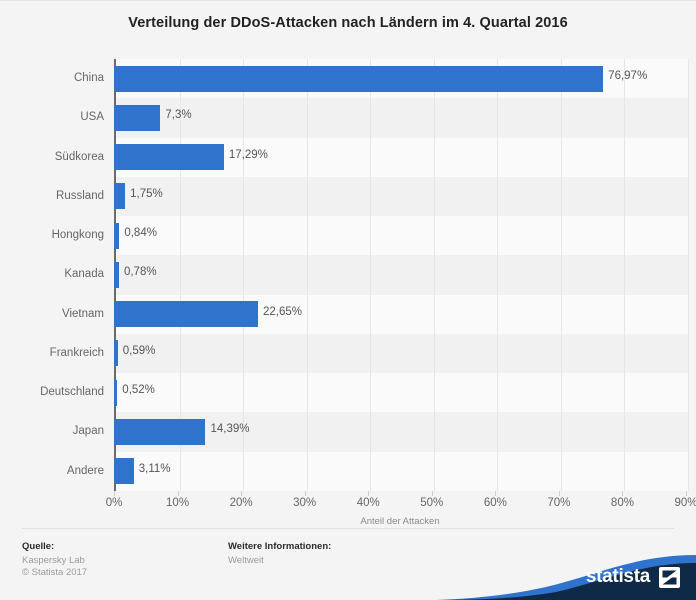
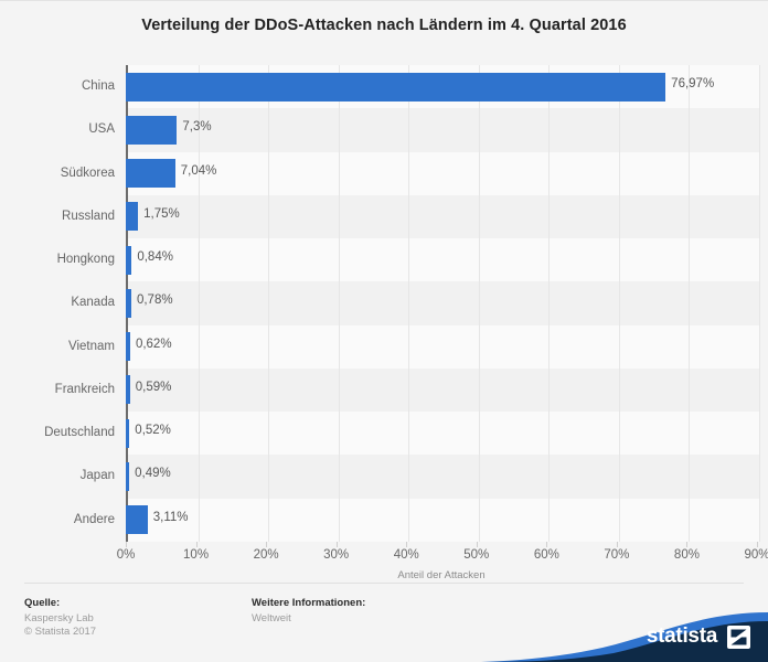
Südkorea: 17,29% -> 7,04%
Vietnam: 22,65% -> 0,62%
Japan: 14,39% -> 0,49%
